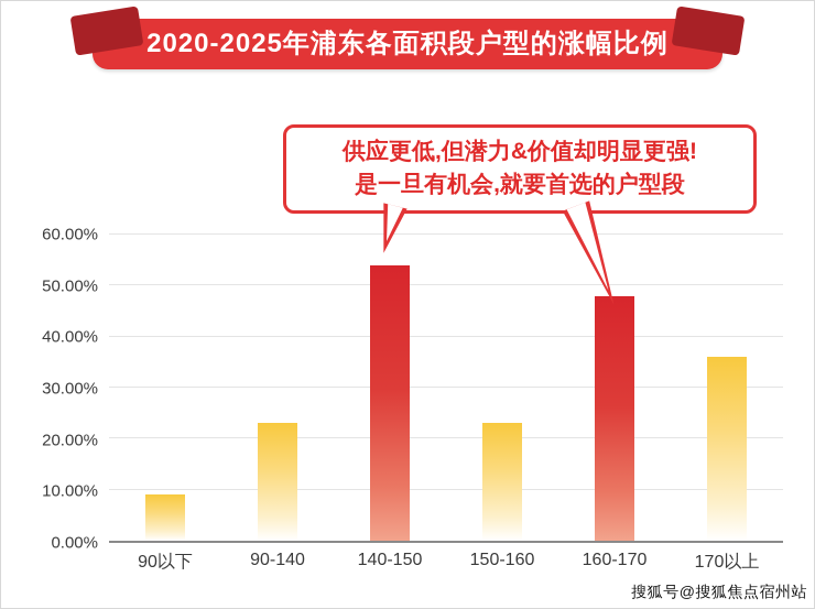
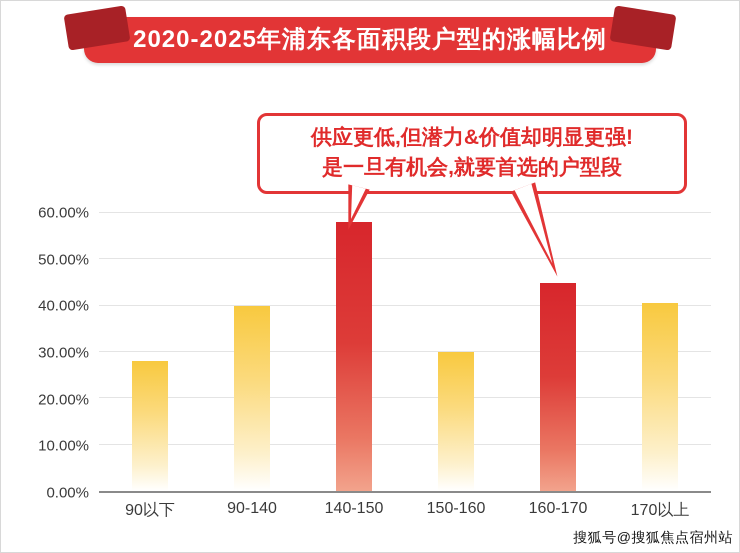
90以下: 9% -> 28%
90-140: 23% -> 40%
140-150: 54% -> 58%
150-160: 23% -> 30%
160-170: 48% -> 45%
170以上: 36% -> 40%
